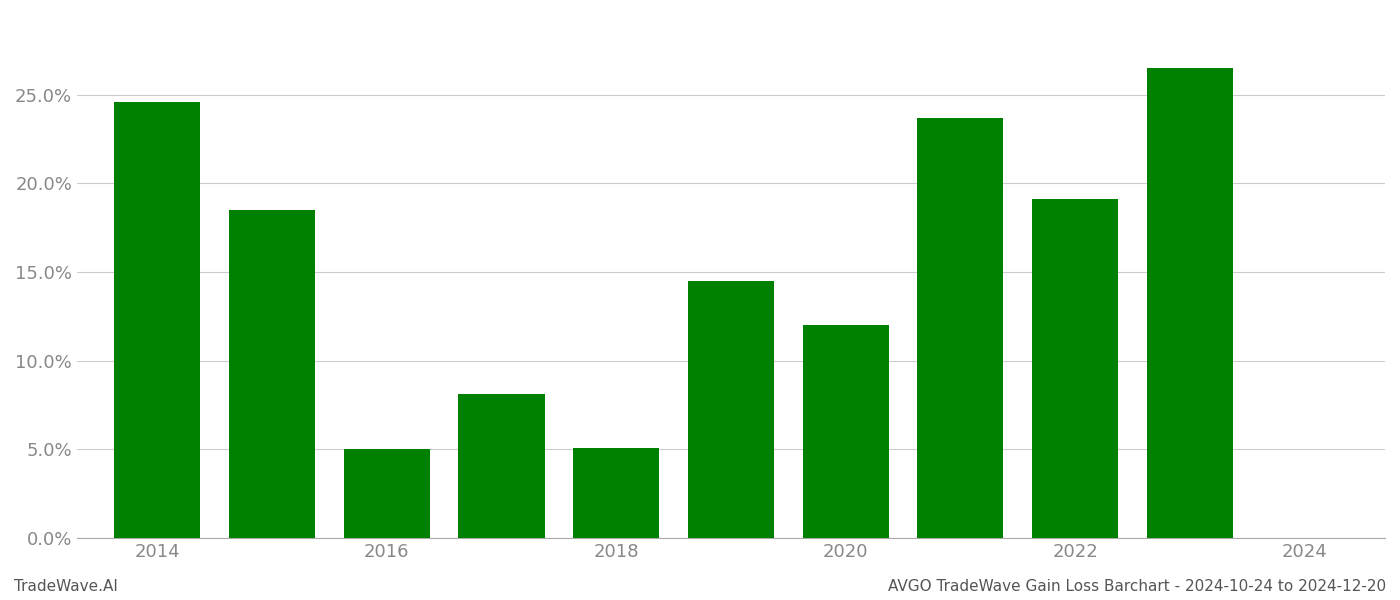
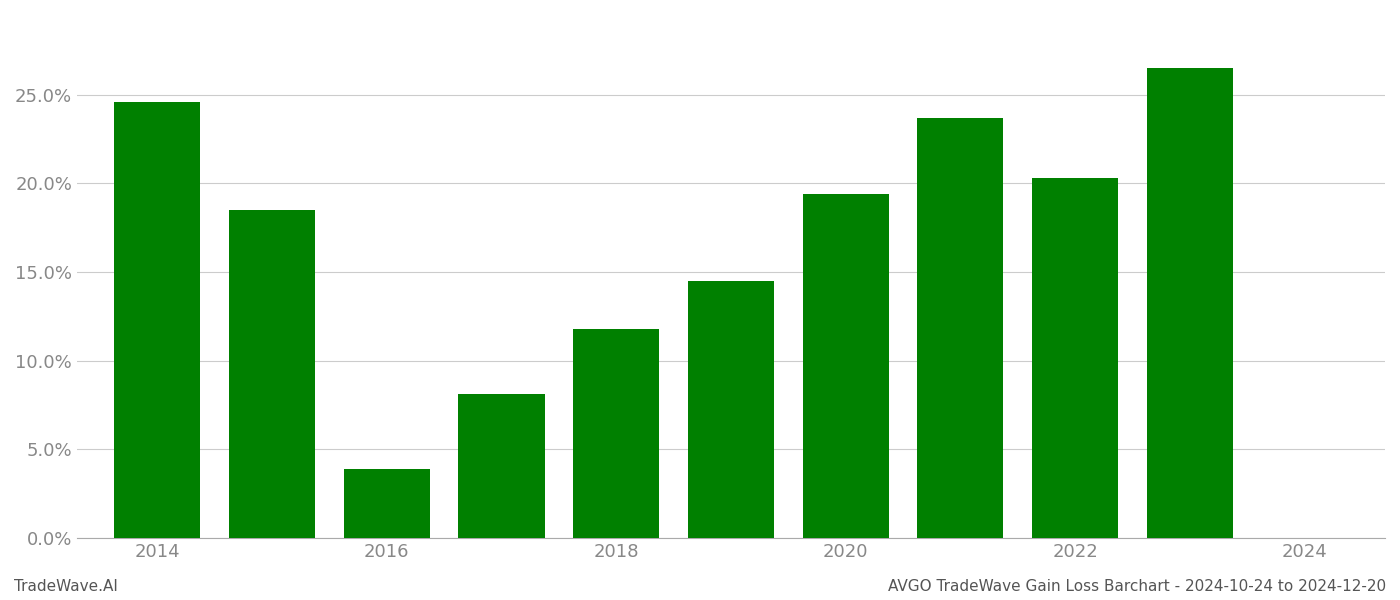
2016: 5.0% -> 3.9%
2018: 5.1% -> 11.8%
2020: 12.0% -> 19.4%
2022: 19.1% -> 20.3%
